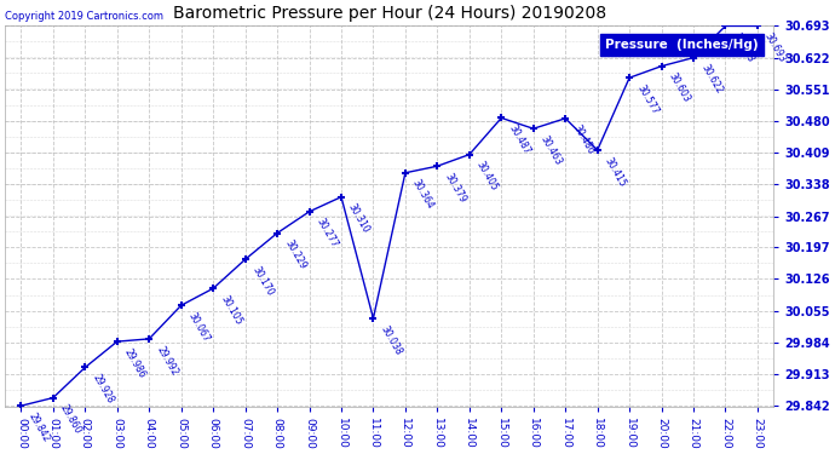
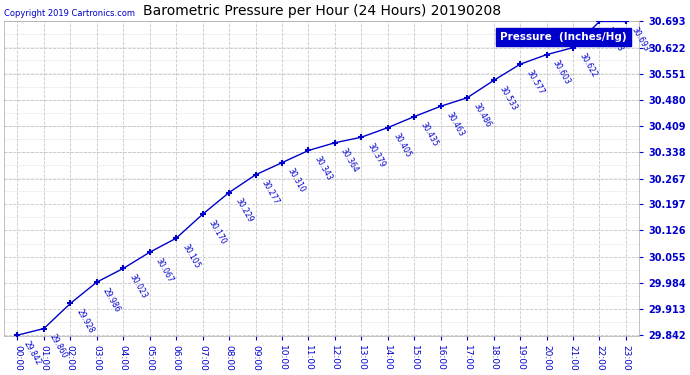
04:00: 29.992 -> 30.023
11:00: 30.038 -> 30.343
15:00: 30.487 -> 30.435
18:00: 30.415 -> 30.533
